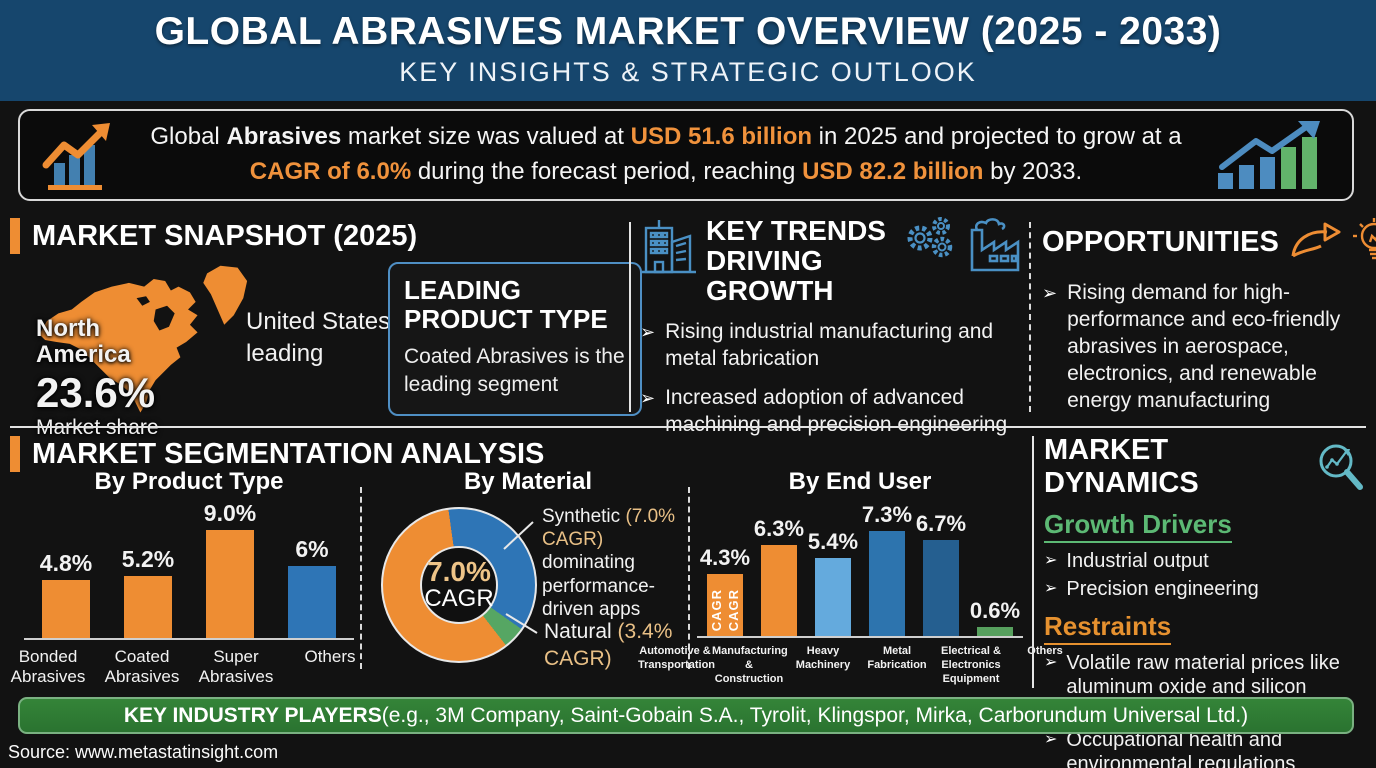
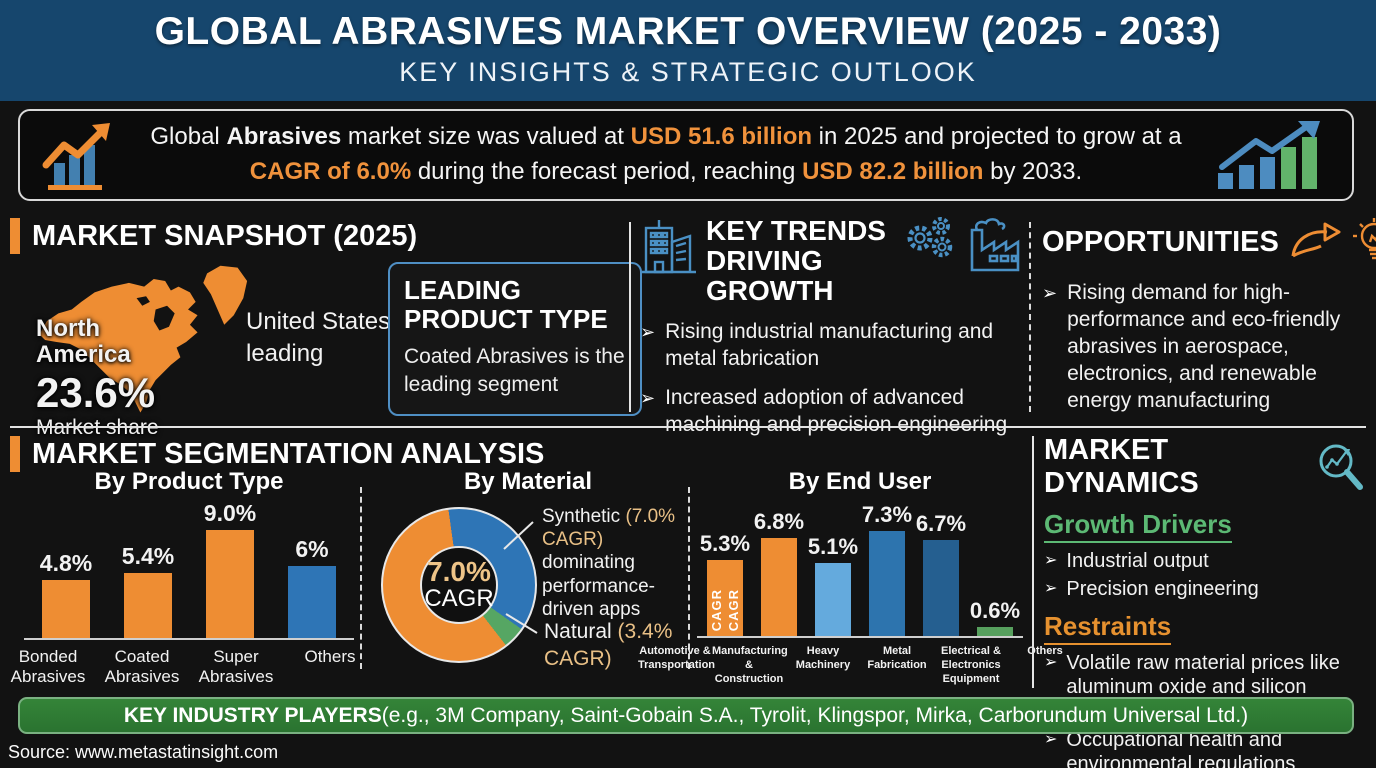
By Product Type/Coated Abrasives: 5.2% -> 5.4%
By End User/Automotive & Transportation: 4.3% -> 5.3%
By End User/Manufacturing & Construction: 6.3% -> 6.8%
By End User/Heavy Machinery: 5.4% -> 5.1%
